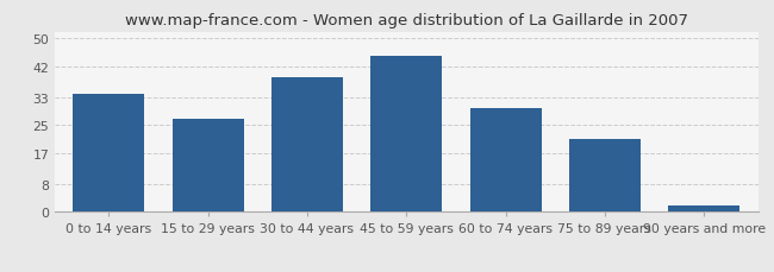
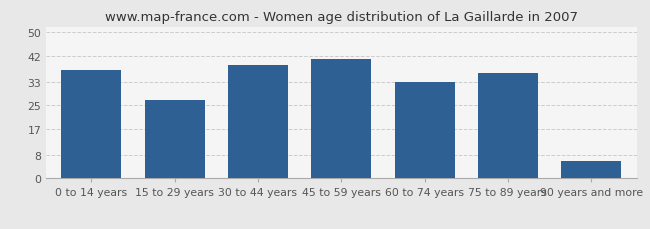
0 to 14 years: 34 -> 37
45 to 59 years: 45 -> 41
60 to 74 years: 30 -> 33
75 to 89 years: 21 -> 36
90 years and more: 2 -> 6
